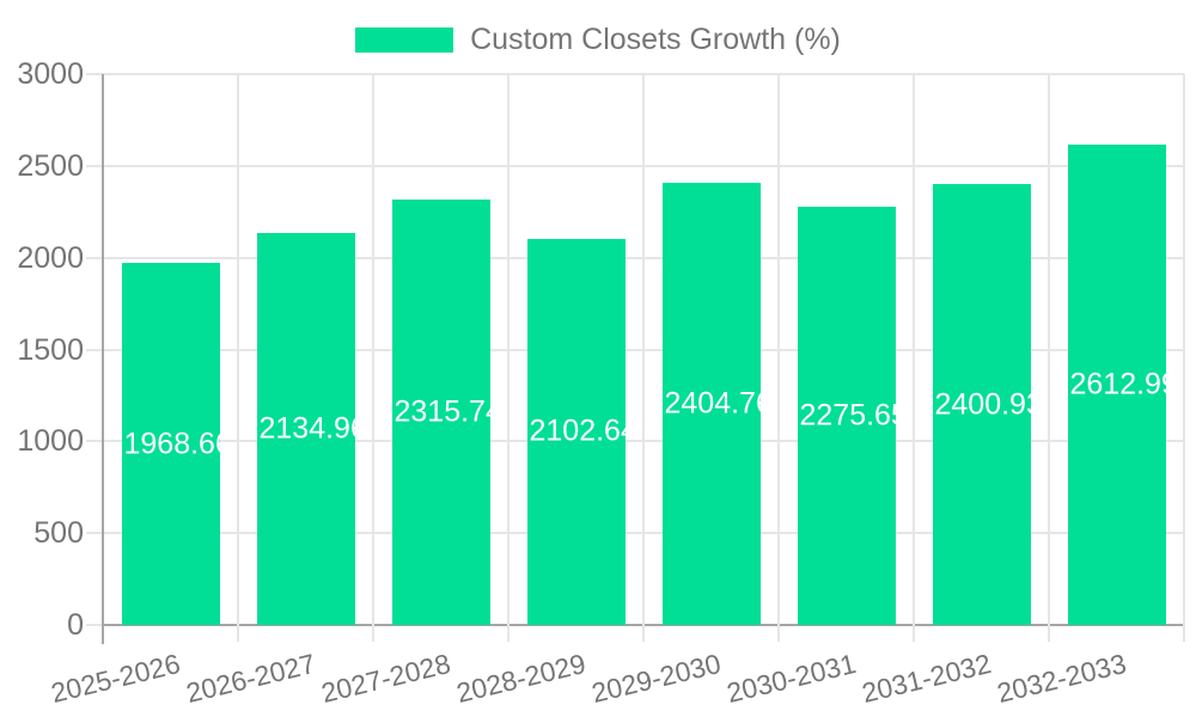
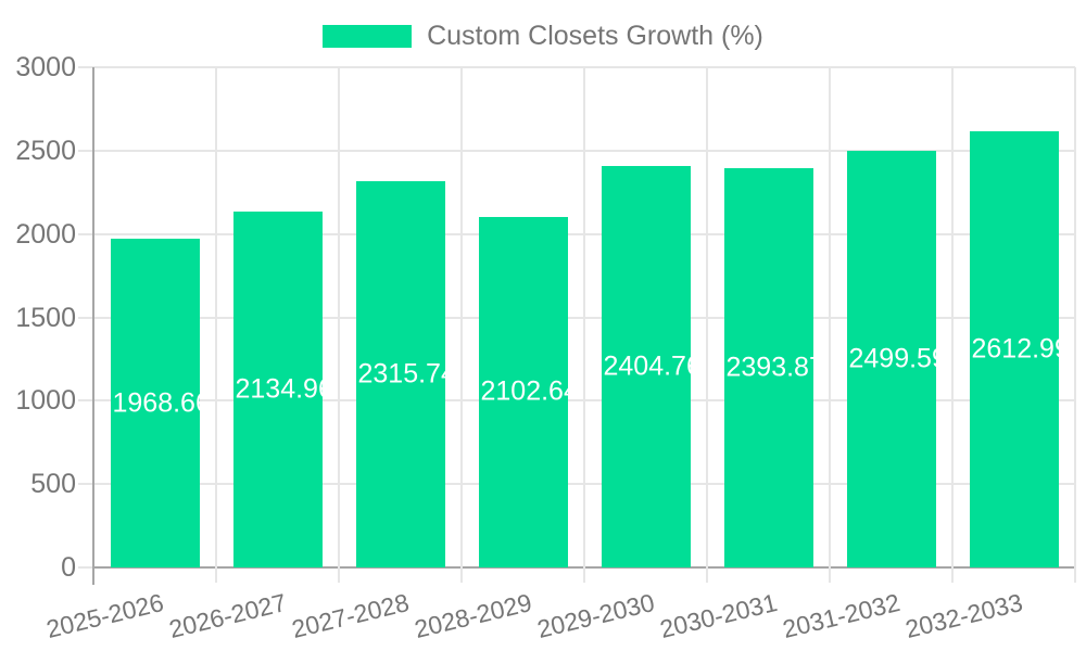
2030-2031: 2275.65 -> 2393.87
2031-2032: 2400.93 -> 2499.59
